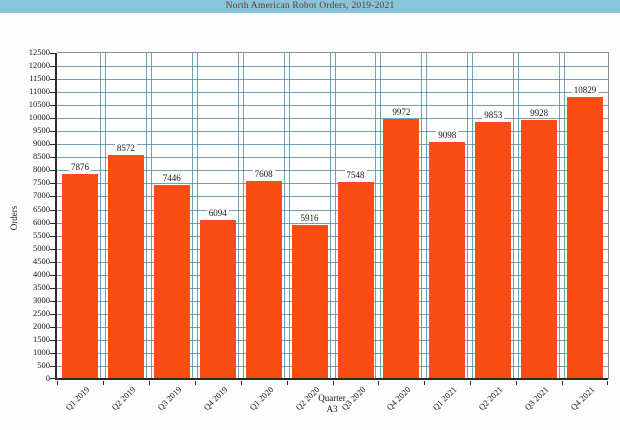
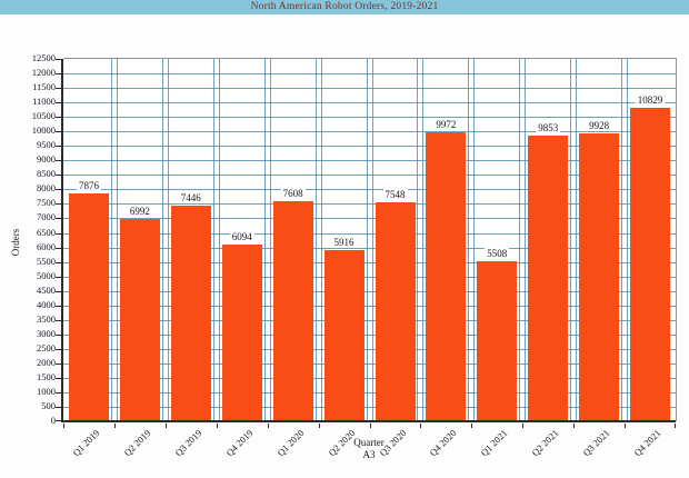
Q2 2019: 8572 -> 6992
Q1 2021: 9098 -> 5508
